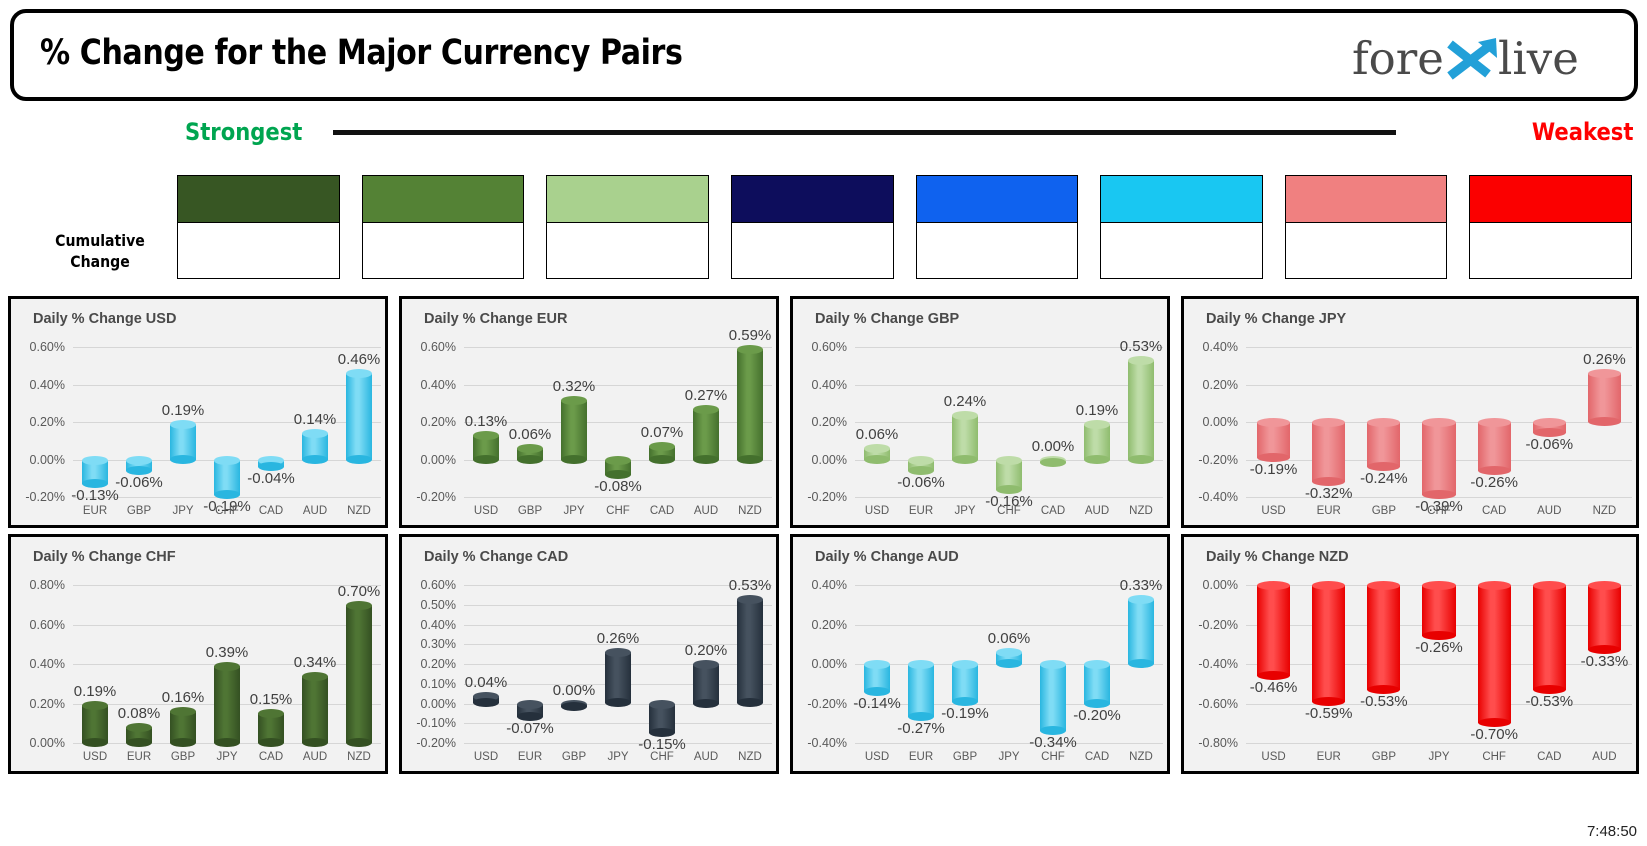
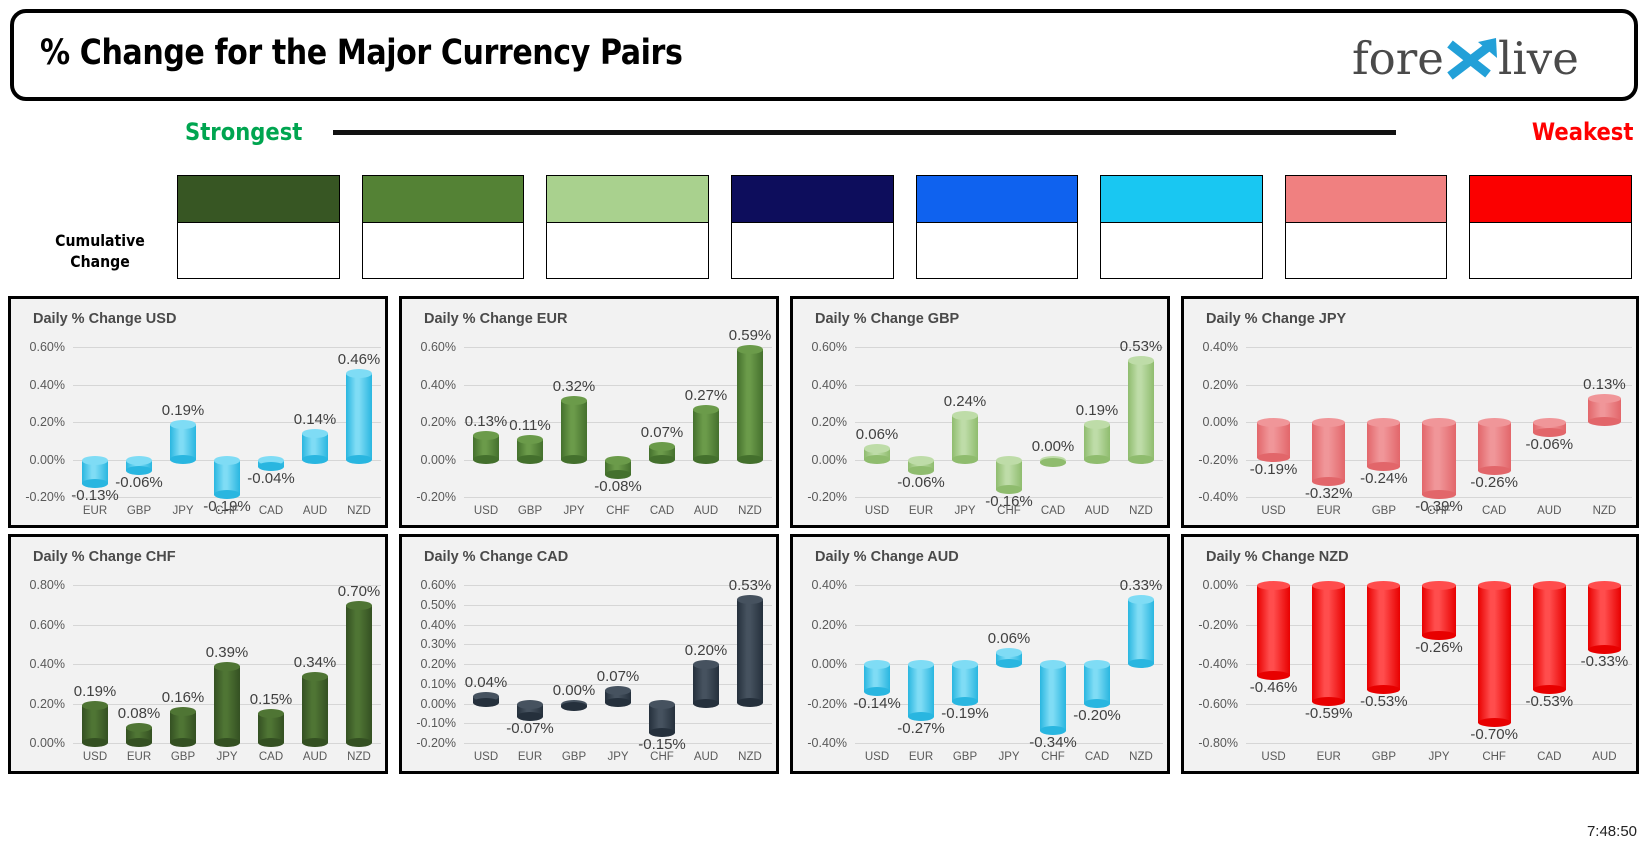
Daily % Change EUR/GBP: 0.06% -> 0.11%
Daily % Change JPY/NZD: 0.26% -> 0.13%
Daily % Change CAD/JPY: 0.26% -> 0.07%
